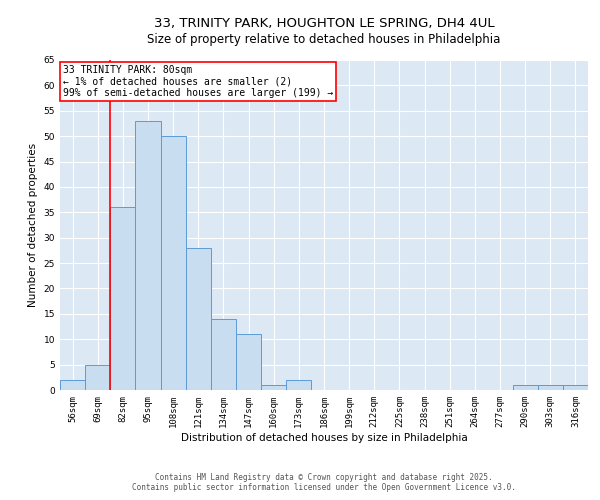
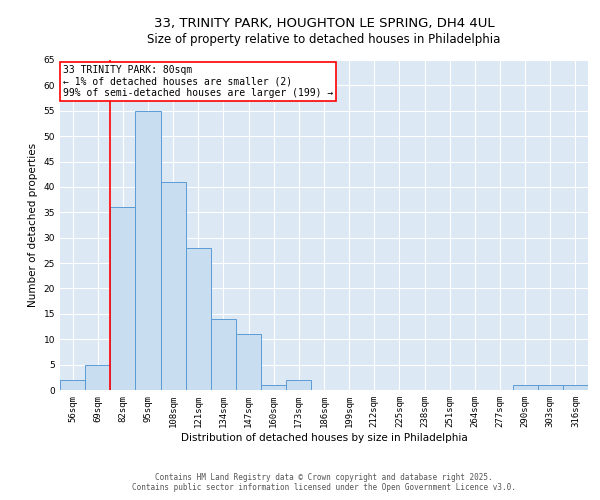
95sqm: 53 -> 55
108sqm: 50 -> 41
